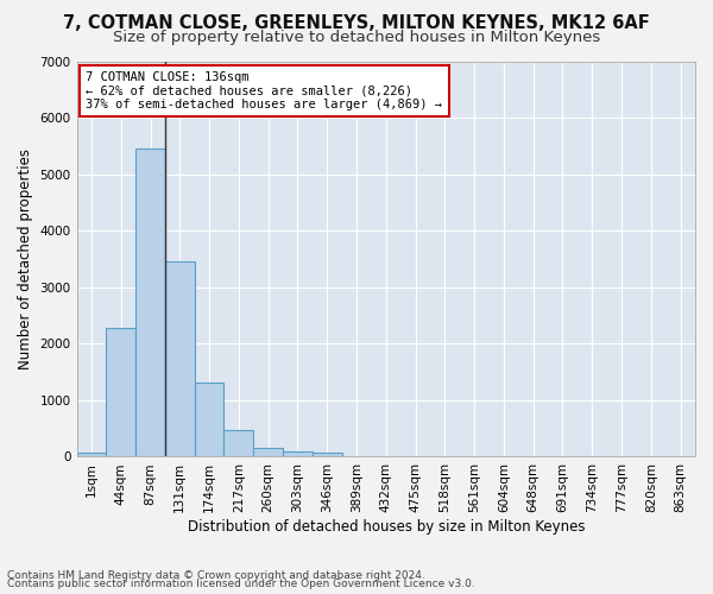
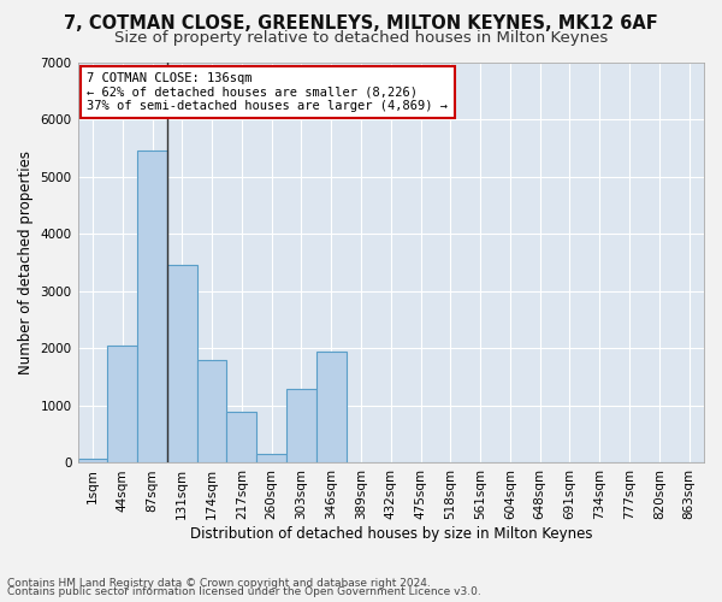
44sqm: 2270 -> 2050
174sqm: 1320 -> 1800
217sqm: 470 -> 900
303sqm: 90 -> 1300
346sqm: 70 -> 1950
